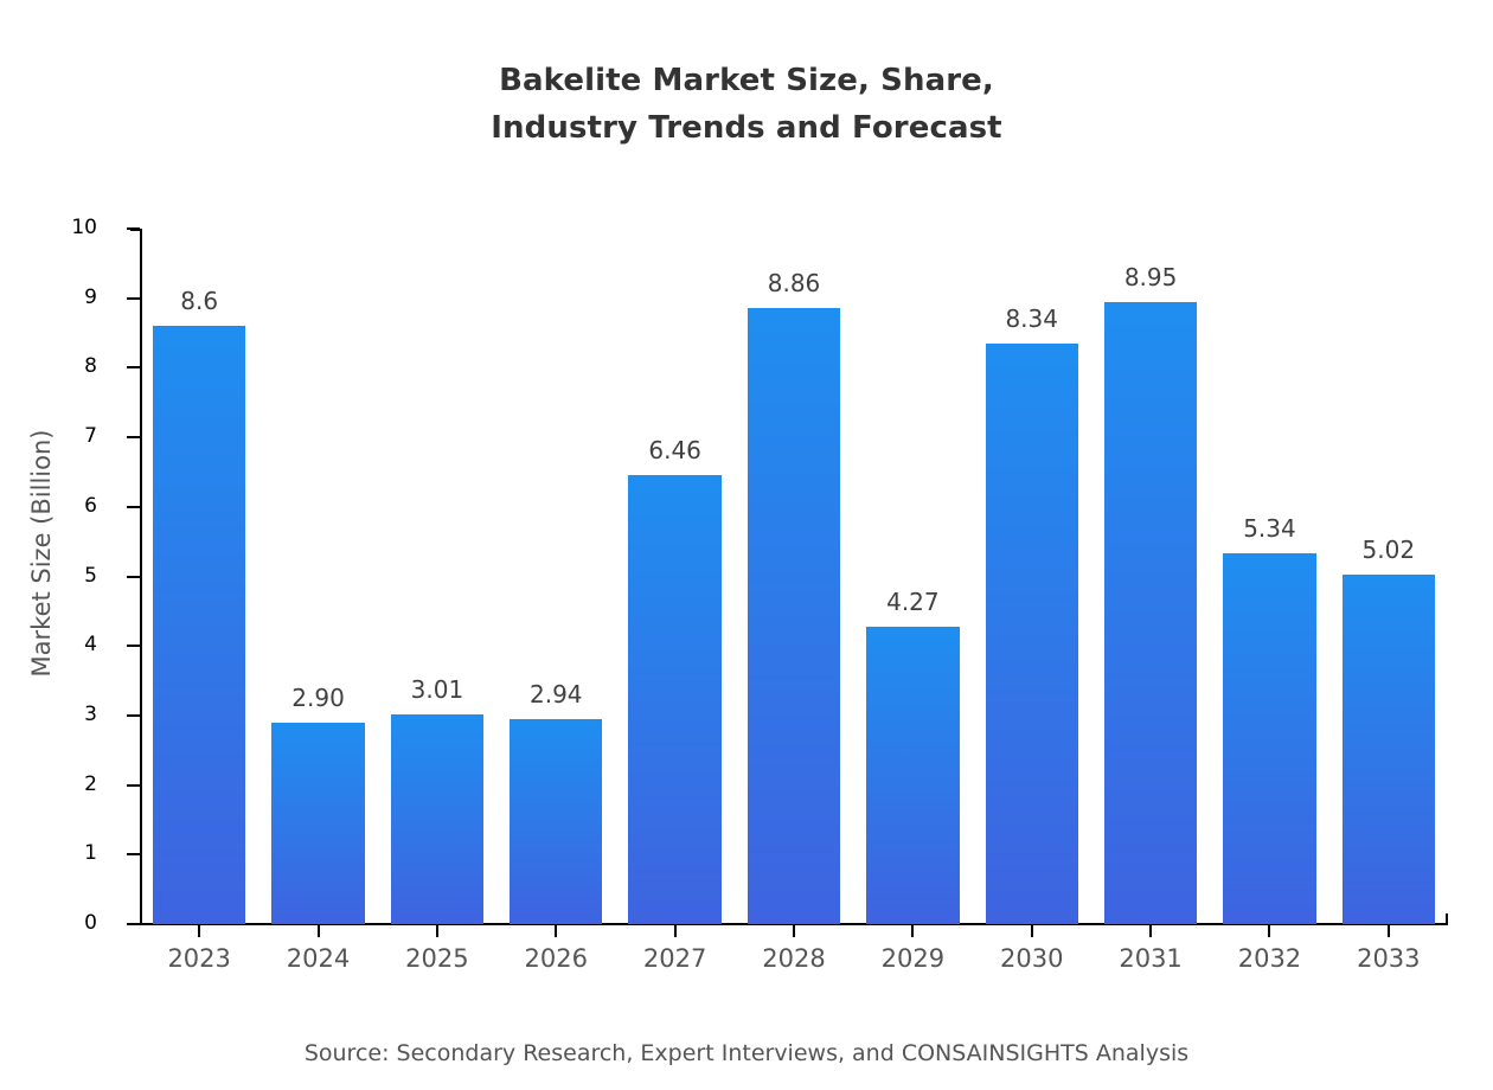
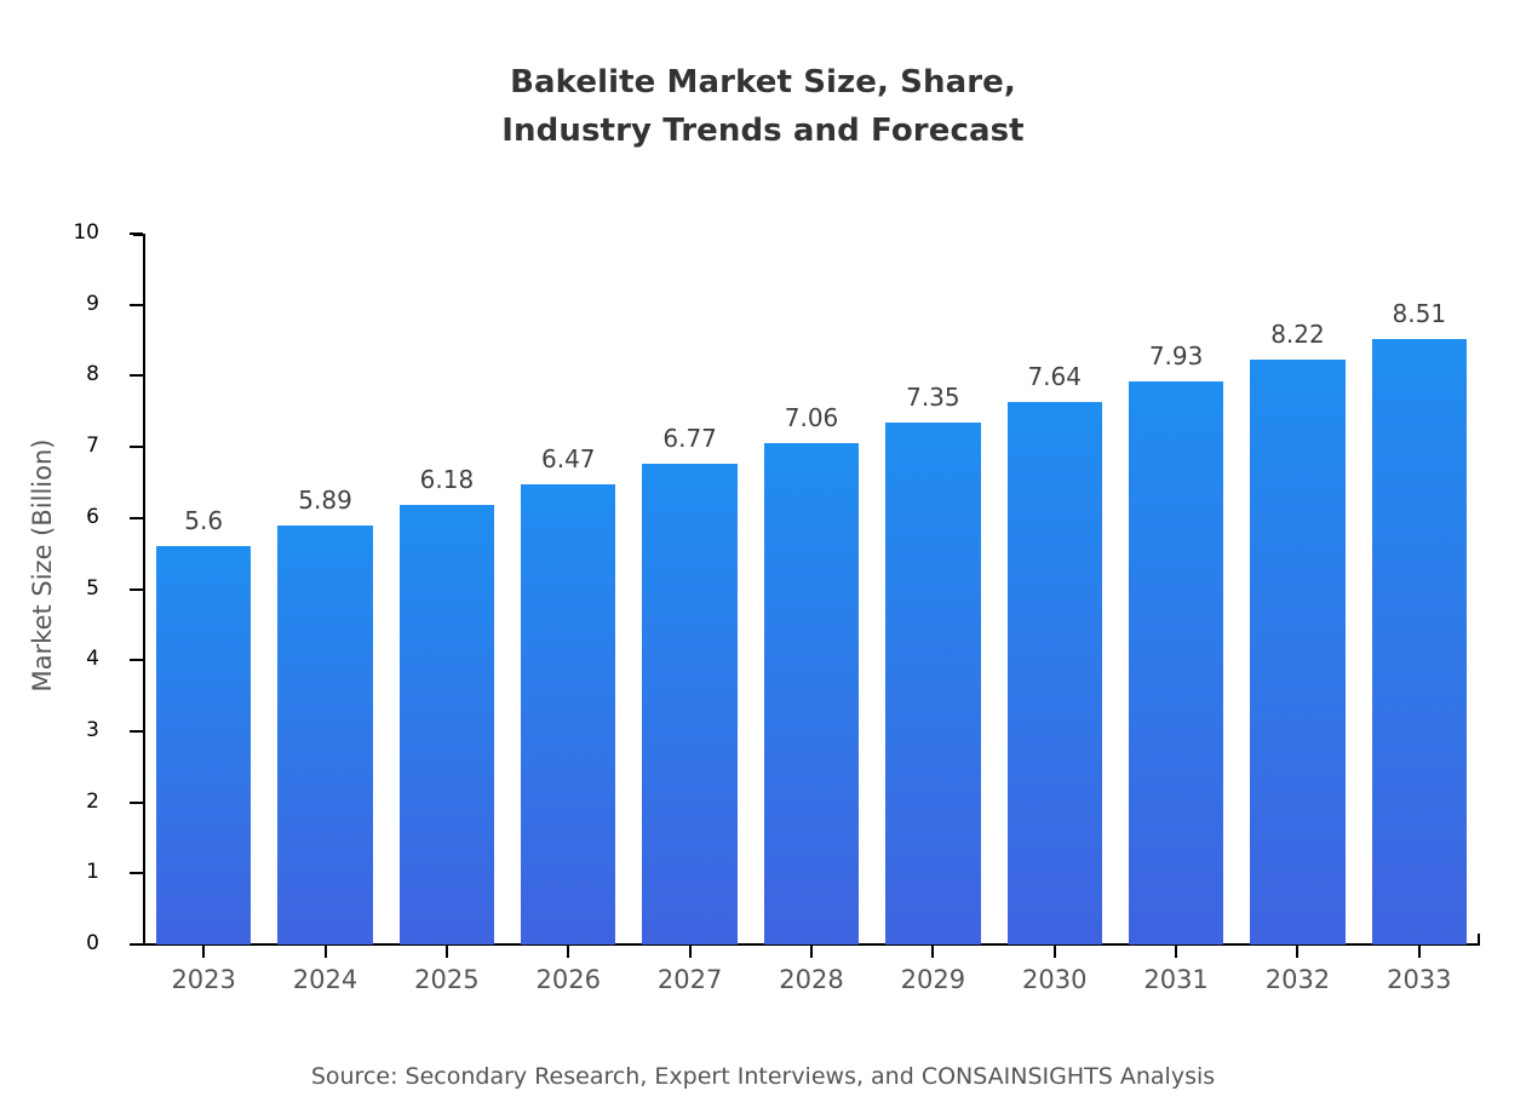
2023: 8.6 -> 5.6
2024: 2.90 -> 5.89
2025: 3.01 -> 6.18
2026: 2.94 -> 6.47
2027: 6.46 -> 6.77
2028: 8.86 -> 7.06
2029: 4.27 -> 7.35
2030: 8.34 -> 7.64
2031: 8.95 -> 7.93
2032: 5.34 -> 8.22
2033: 5.02 -> 8.51
